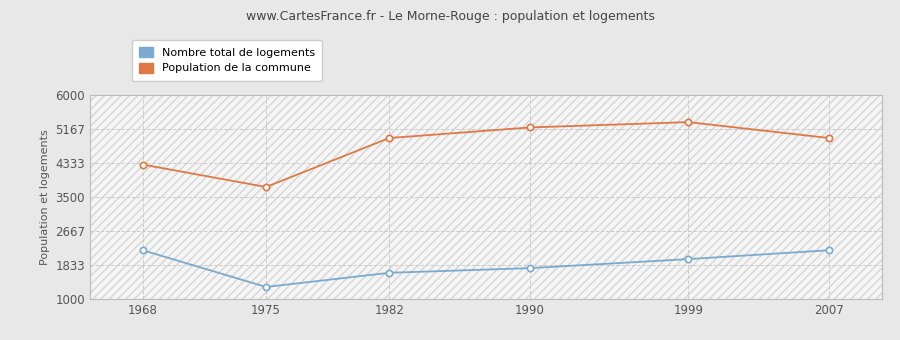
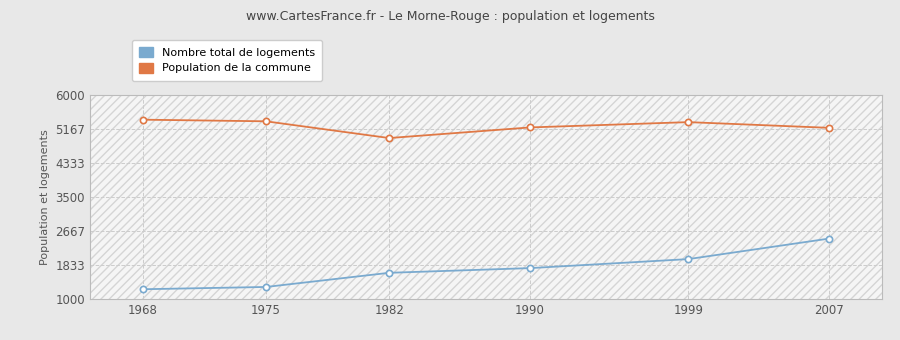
Nombre total de logements/1968: 2200 -> 1240
Population de la commune/1968: 4300 -> 5400
Population de la commune/1975: 3750 -> 5360
Nombre total de logements/2007: 2200 -> 2490
Population de la commune/2007: 4950 -> 5200
